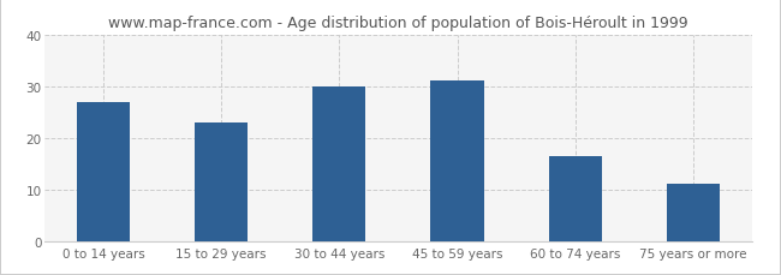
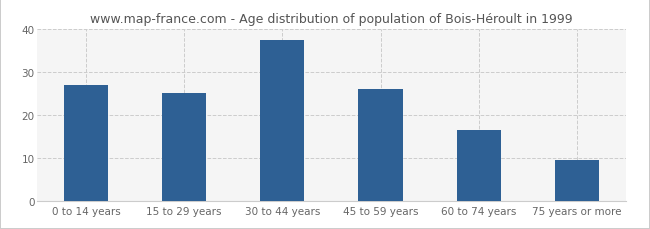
15 to 29 years: 23.0 -> 25.0
30 to 44 years: 30.0 -> 37.5
45 to 59 years: 31.0 -> 26.0
75 years or more: 11.0 -> 9.5
